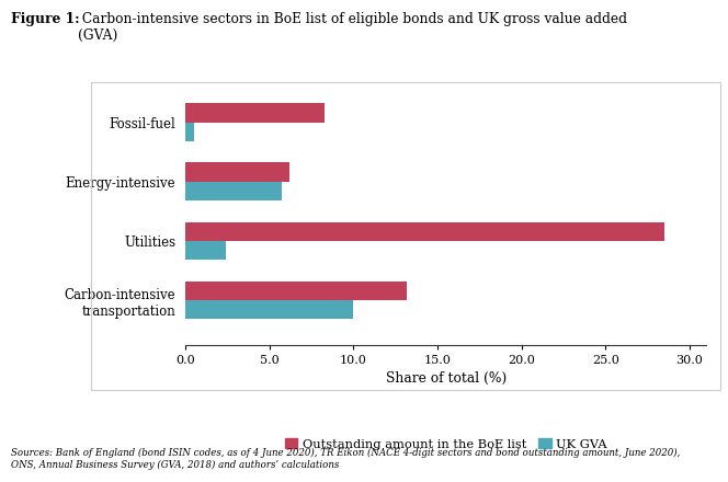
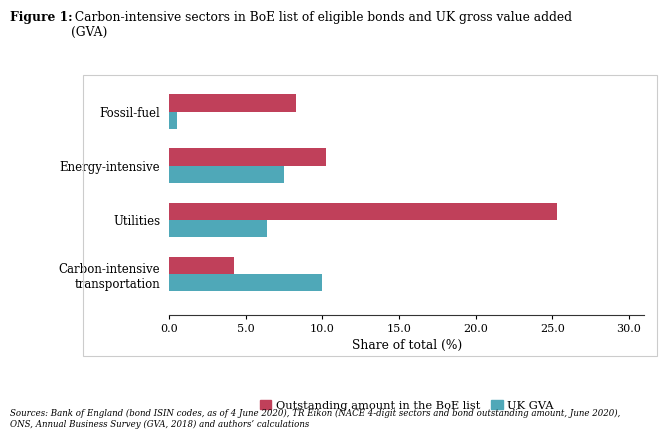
Outstanding amount in the BoE list/Energy-intensive: 6.2 -> 10.2
UK GVA/Energy-intensive: 5.7 -> 7.5
Outstanding amount in the BoE list/Utilities: 28.5 -> 25.3
UK GVA/Utilities: 2.4 -> 6.4
Outstanding amount in the BoE list/Carbon-intensive transportation: 13.2 -> 4.2
